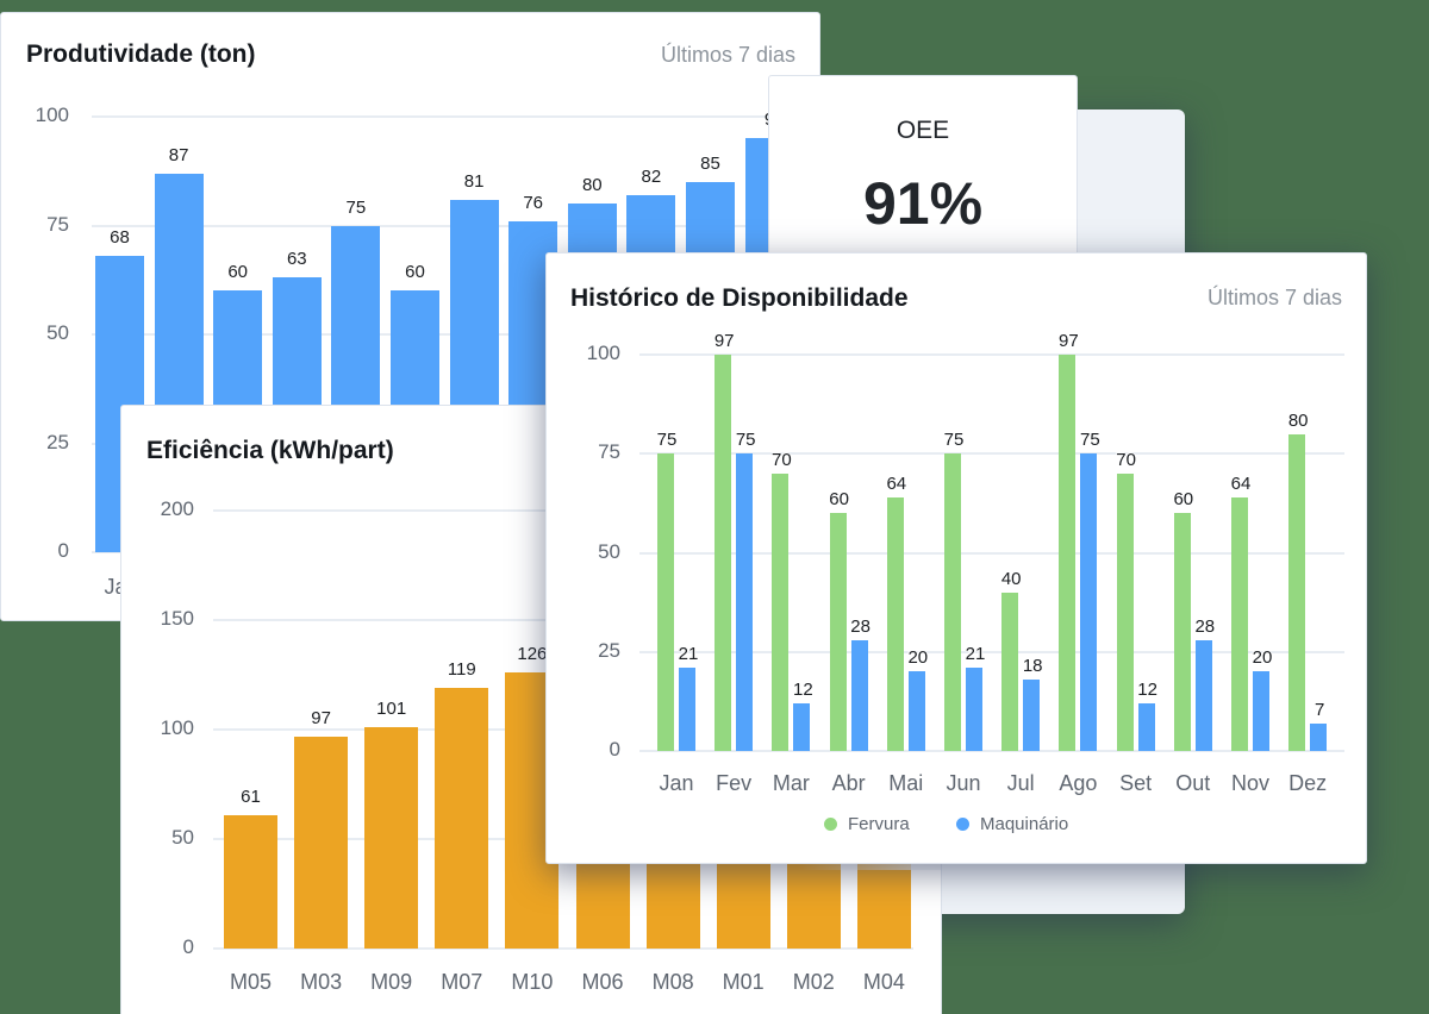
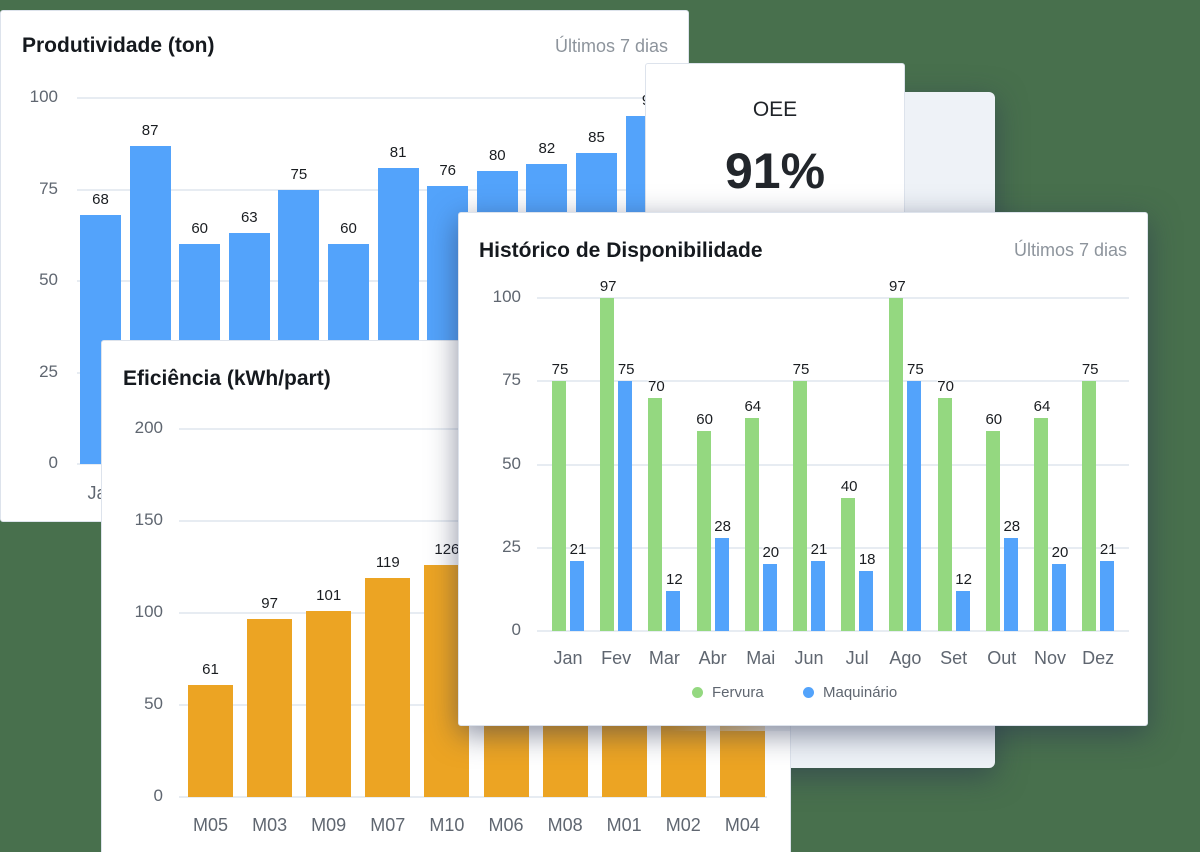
Histórico de Disponibilidade/Fervura/Dez: 80 -> 75
Histórico de Disponibilidade/Maquinário/Dez: 7 -> 21
